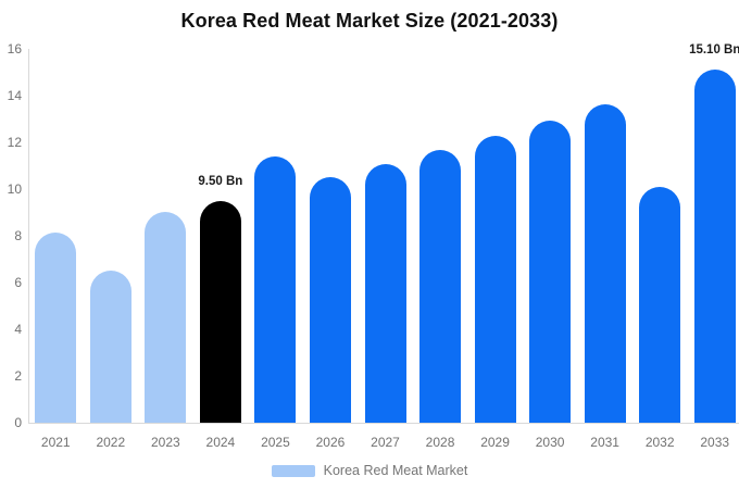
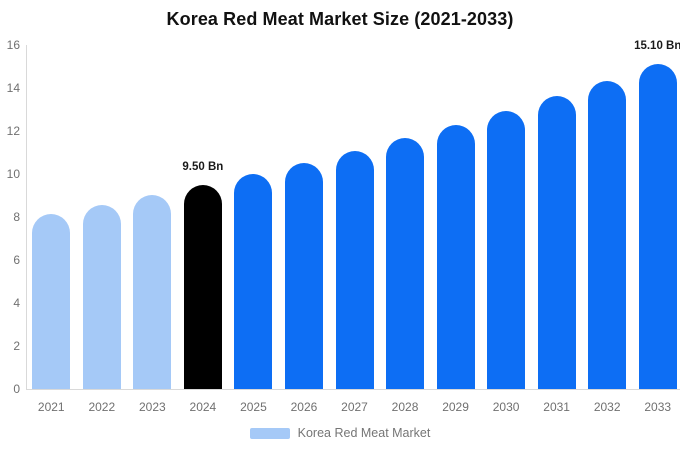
2022: 6.5 -> 8.6
2025: 11.4 -> 10.0
2032: 10.1 -> 14.3
